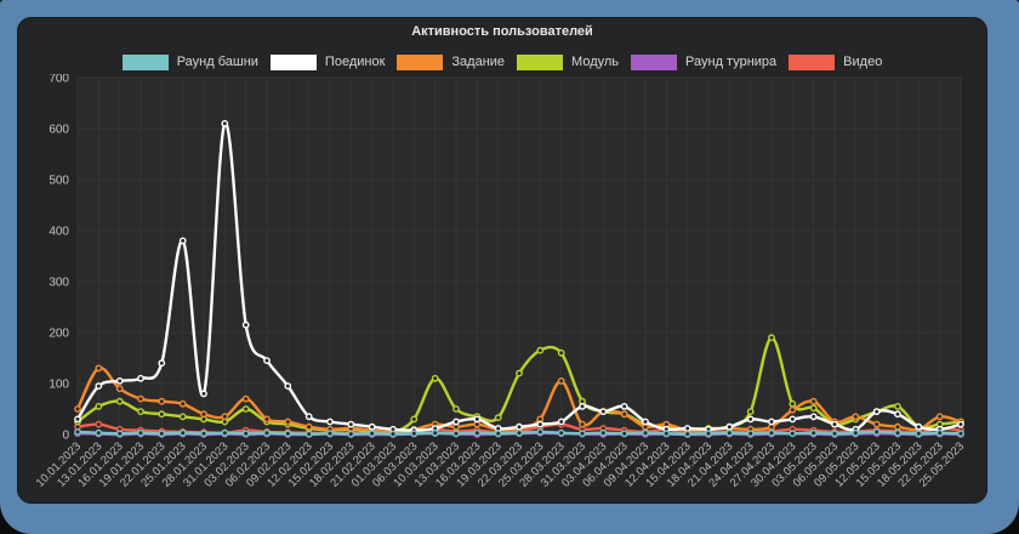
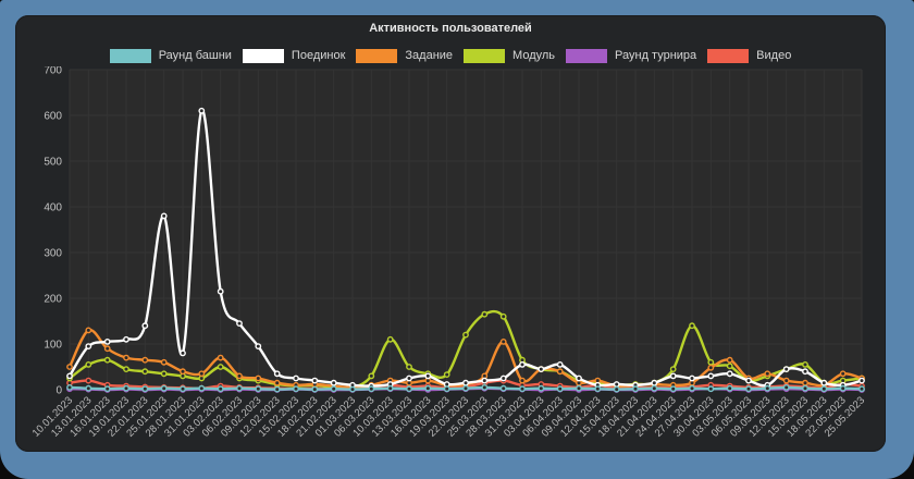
Модуль/27.04.2023: 190 -> 140
